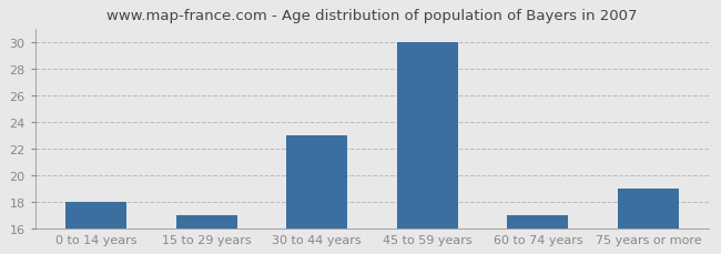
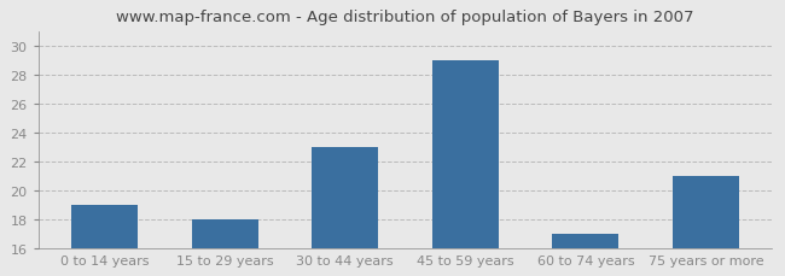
0 to 14 years: 18 -> 19
15 to 29 years: 17 -> 18
45 to 59 years: 30 -> 29
75 years or more: 19 -> 21
